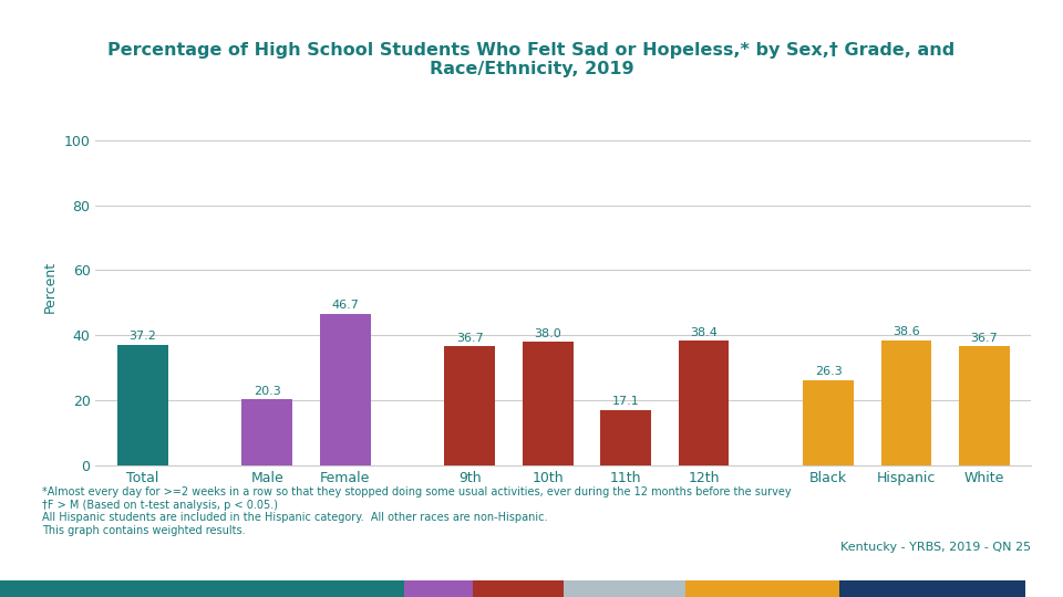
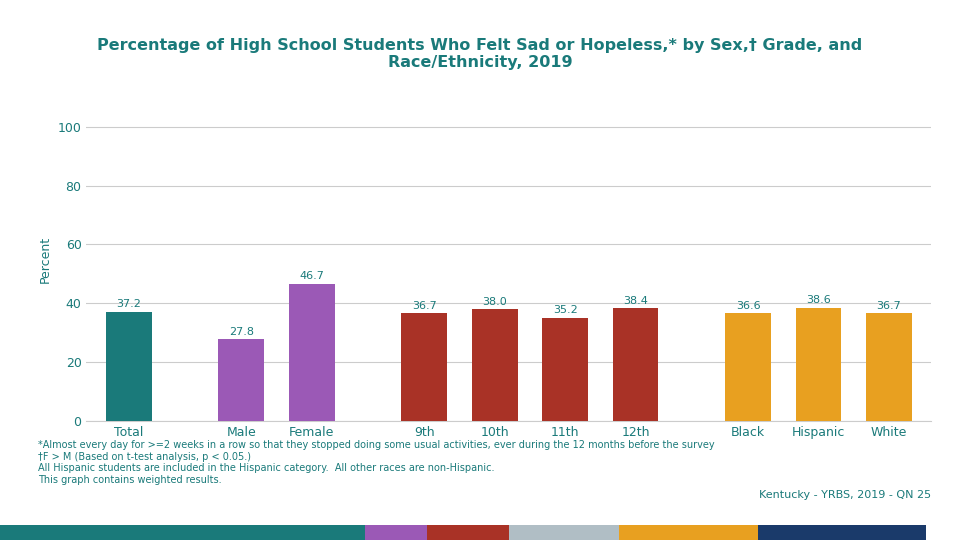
Male: 20.3 -> 27.8
11th: 17.1 -> 35.2
Black: 26.3 -> 36.6
